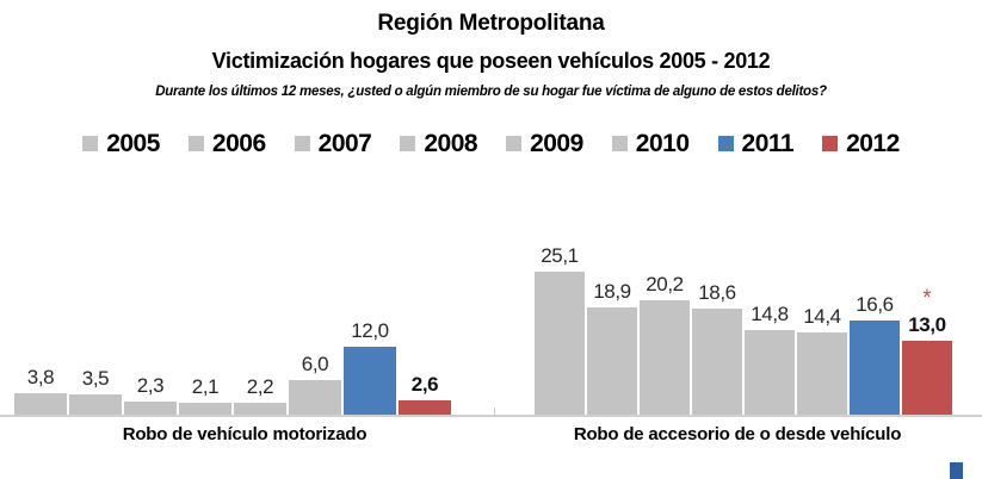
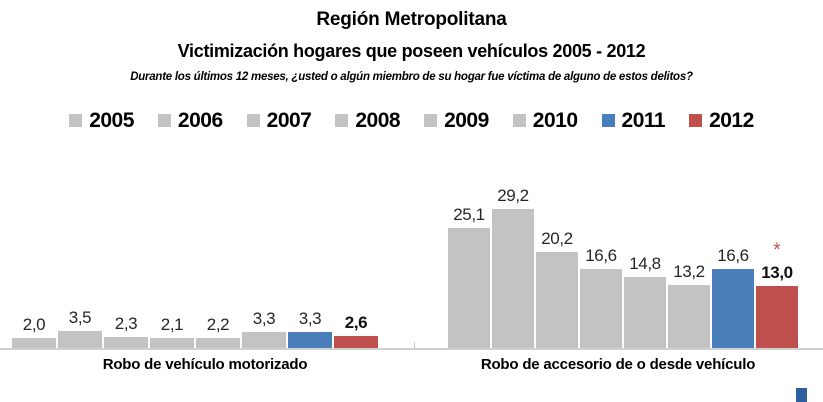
2005/Robo de vehículo motorizado: 3,8 -> 2,0
2010/Robo de vehículo motorizado: 6,0 -> 3,3
2011/Robo de vehículo motorizado: 12,0 -> 3,3
2006/Robo de accesorio de o desde vehículo: 18,9 -> 29,2
2008/Robo de accesorio de o desde vehículo: 18,6 -> 16,6
2010/Robo de accesorio de o desde vehículo: 14,4 -> 13,2
